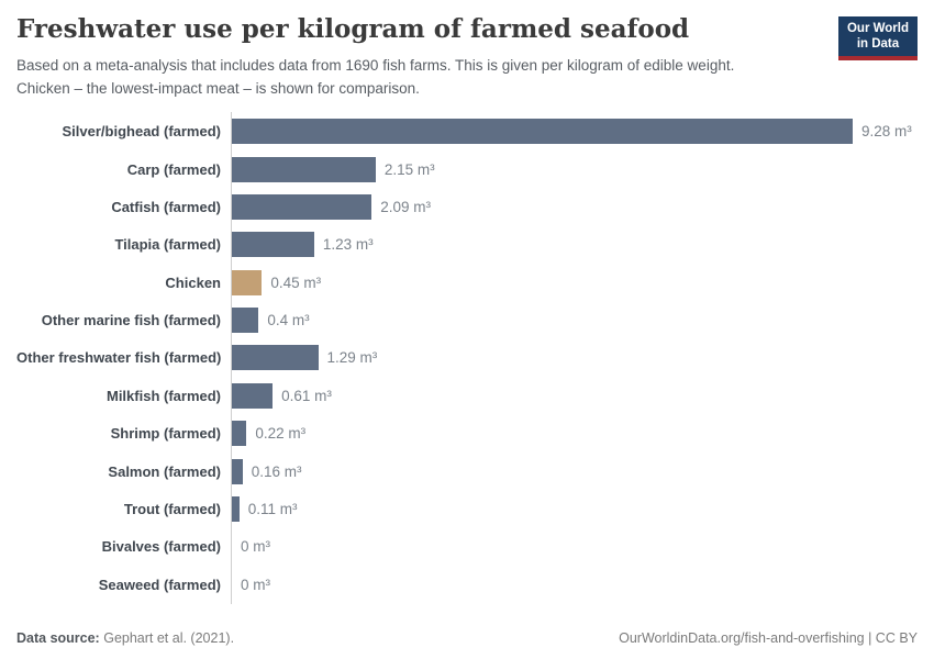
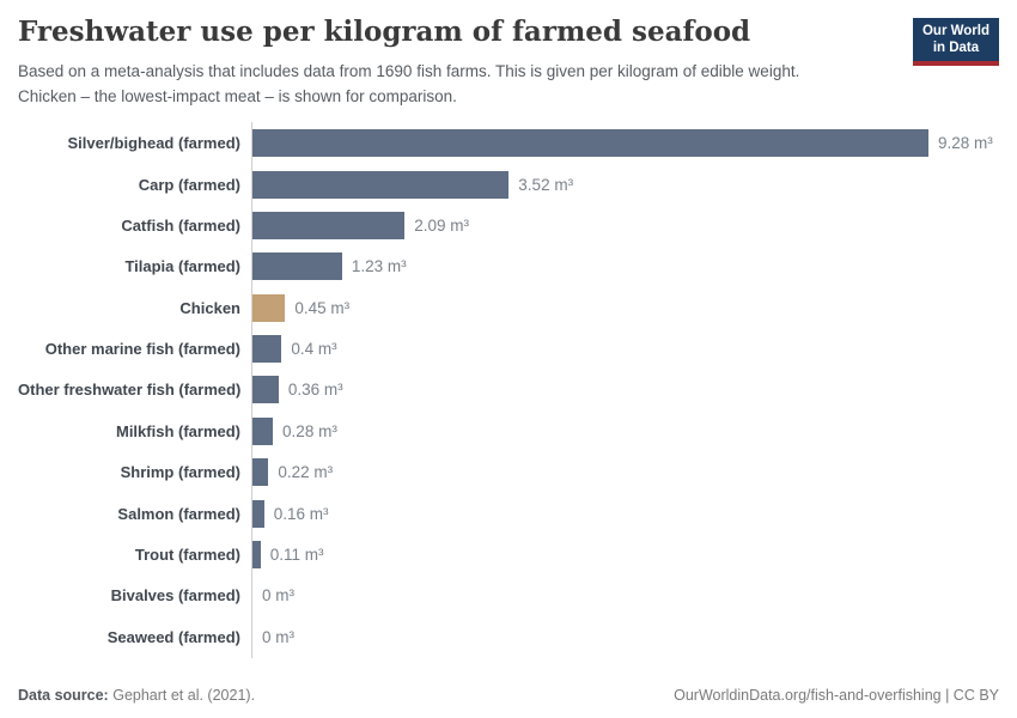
Carp (farmed): 2.15 -> 3.52
Other freshwater fish (farmed): 1.29 -> 0.36
Milkfish (farmed): 0.61 -> 0.28
